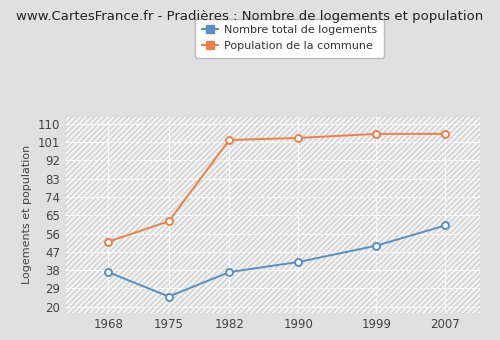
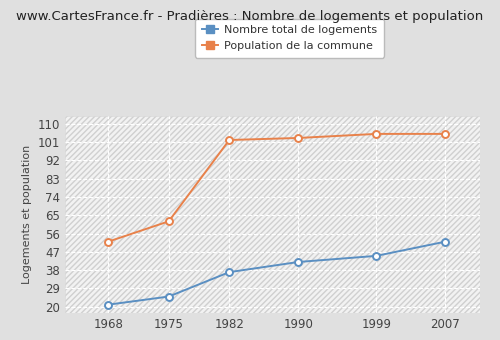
Nombre total de logements/1968: 37 -> 21
Nombre total de logements/1999: 50 -> 45
Nombre total de logements/2007: 60 -> 52
